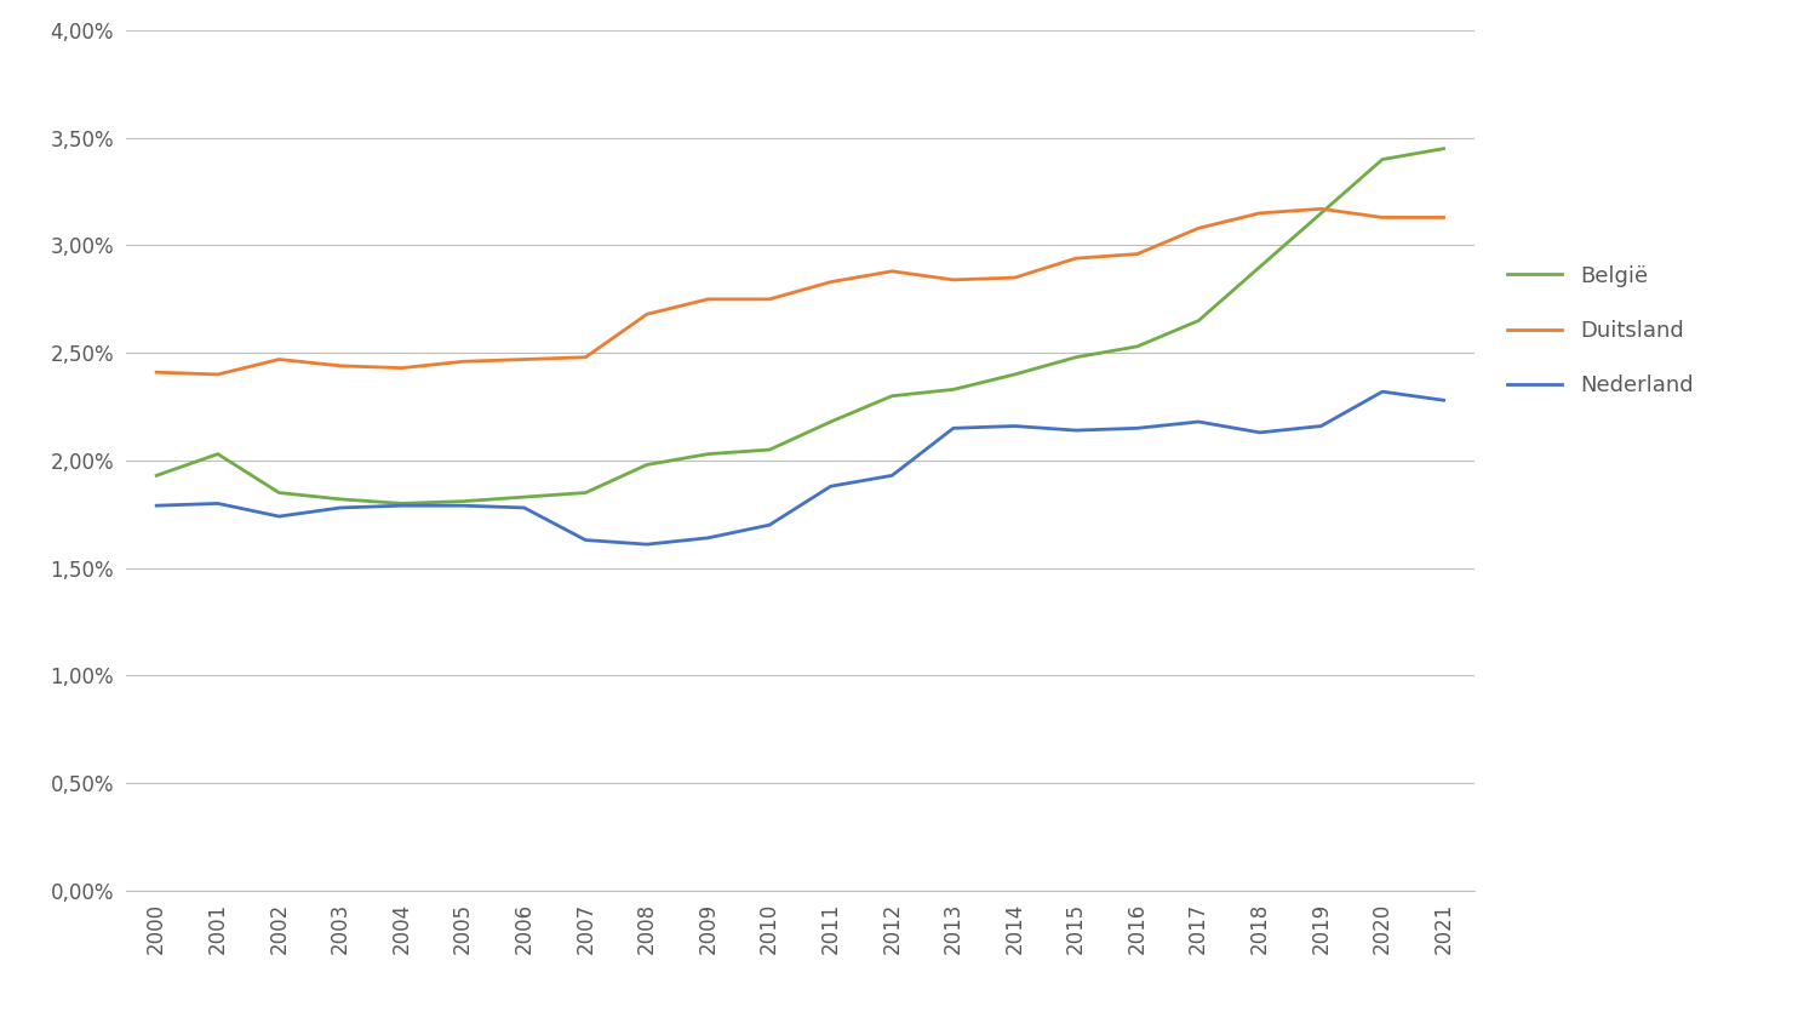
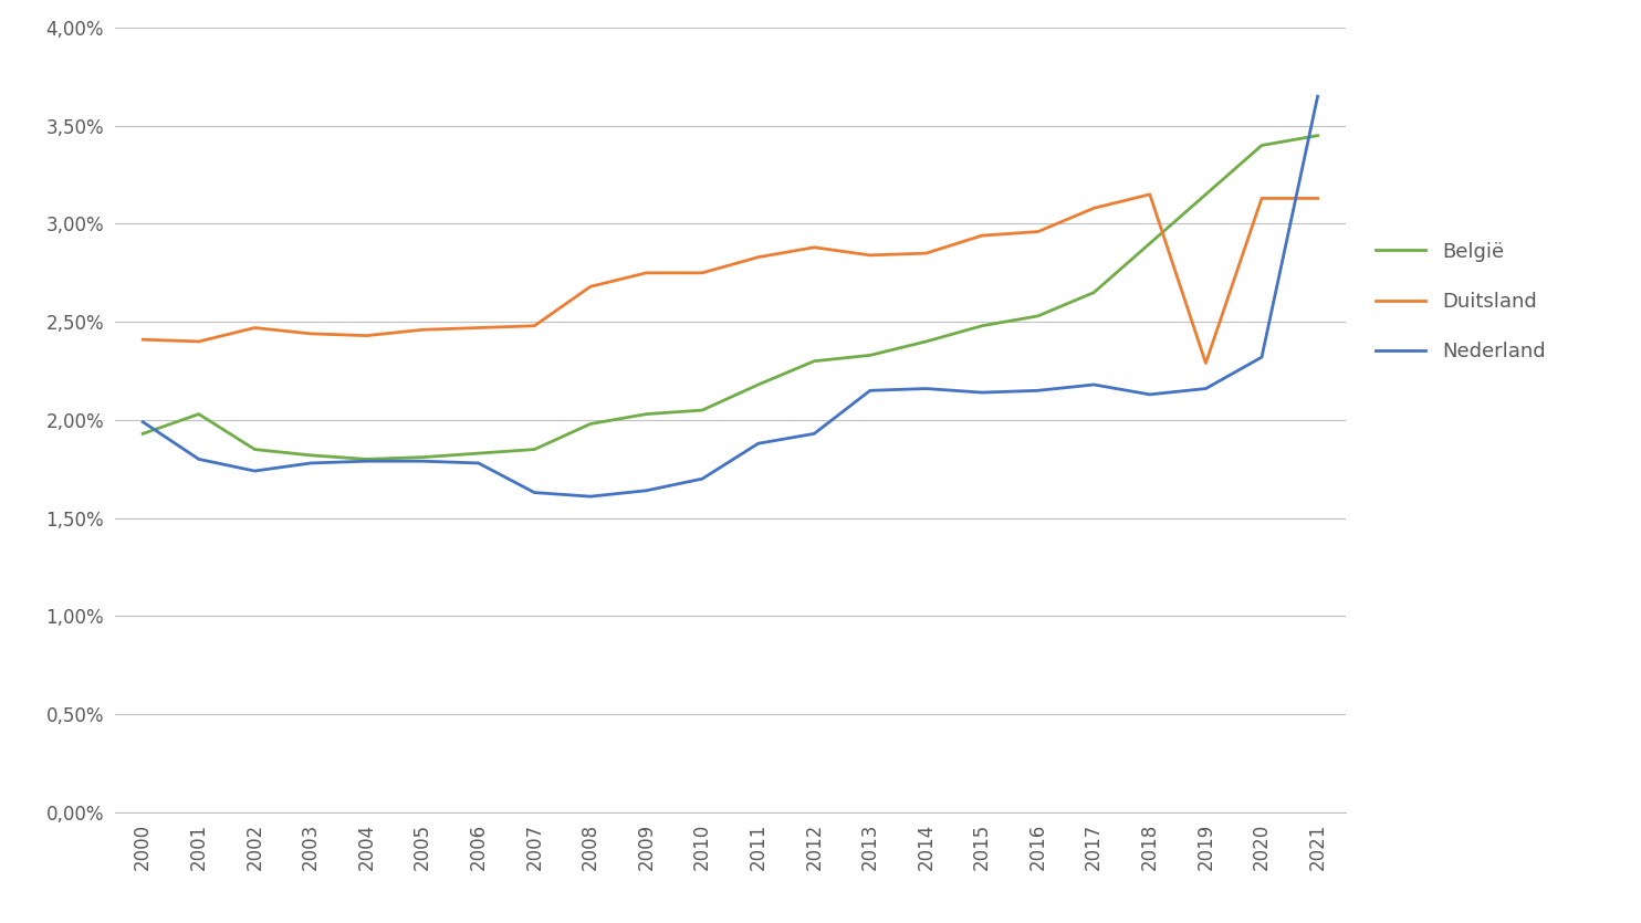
Nederland/2000: 1,79% -> 1,99%
Duitsland/2019: 3,17% -> 2,29%
Nederland/2021: 2,28% -> 3,65%
